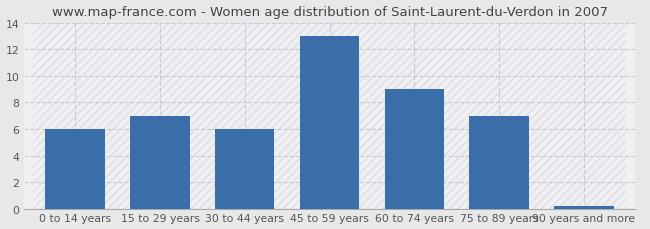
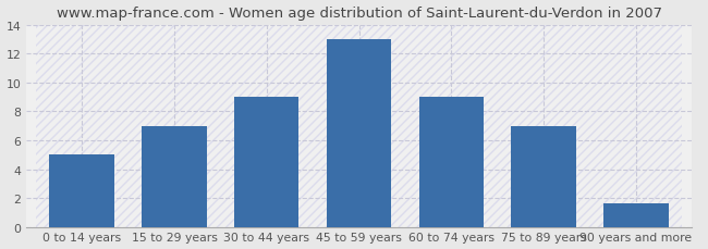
0 to 14 years: 6.0 -> 5.0
30 to 44 years: 6.0 -> 9.0
90 years and more: 0.2 -> 1.6
